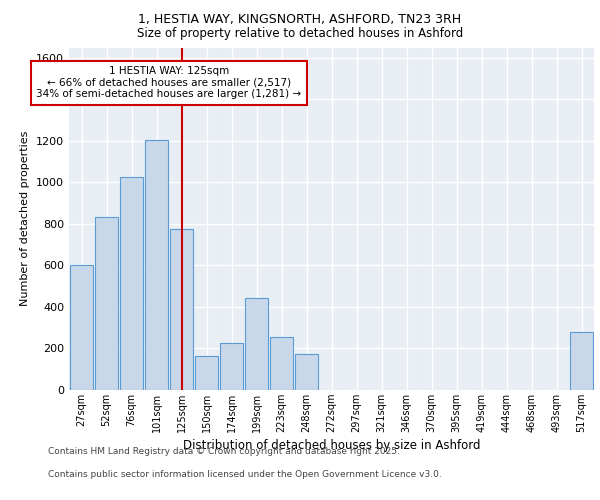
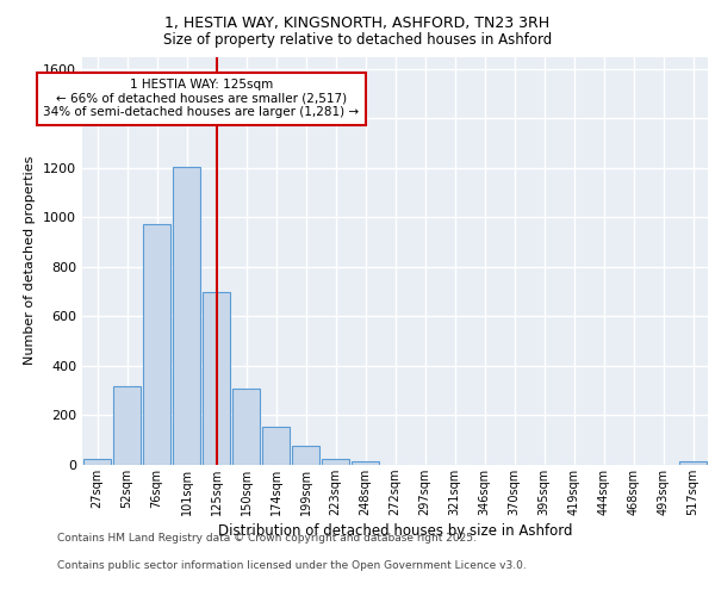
27sqm: 600 -> 25
52sqm: 835 -> 320
76sqm: 1025 -> 975
125sqm: 775 -> 700
150sqm: 165 -> 310
174sqm: 225 -> 155
199sqm: 445 -> 75
223sqm: 255 -> 25
248sqm: 175 -> 15
517sqm: 280 -> 15
